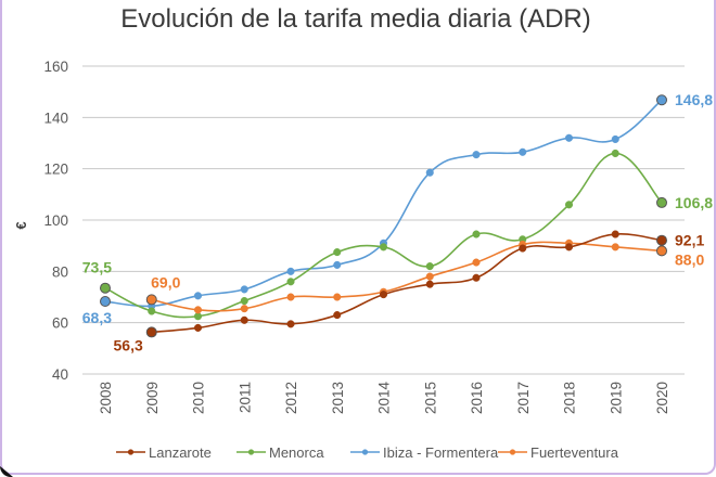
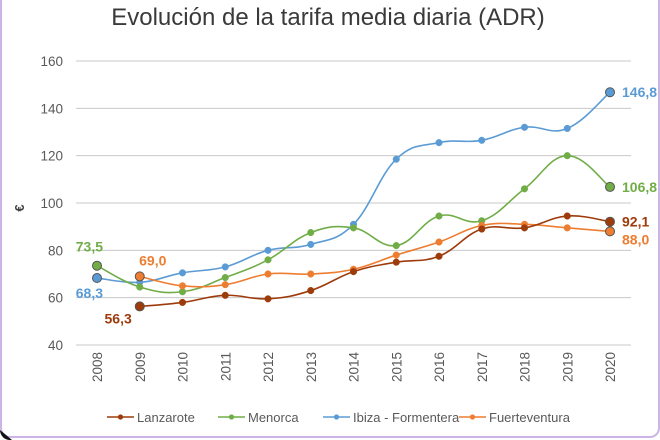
Menorca/2019: 126 -> 120
